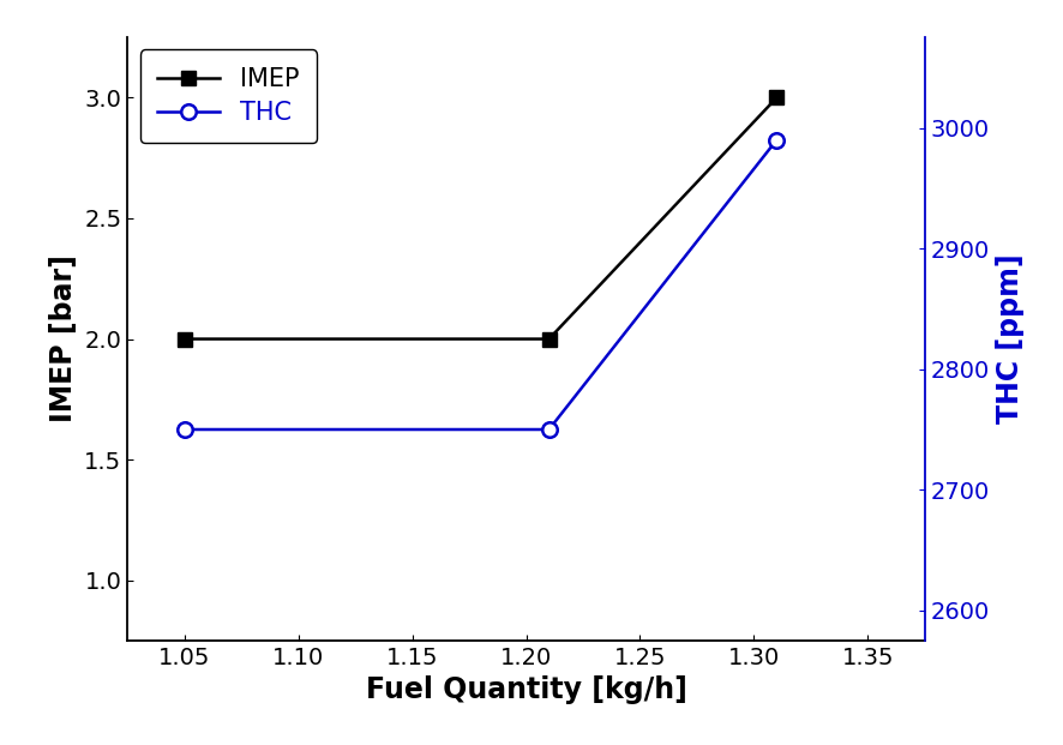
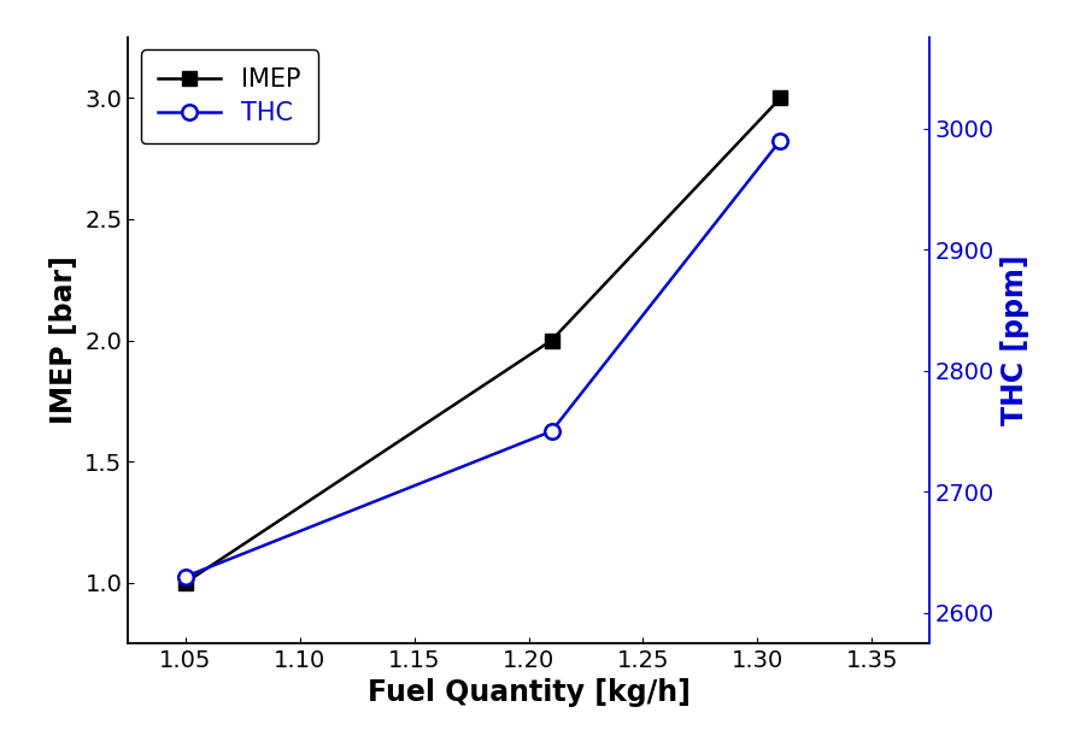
IMEP/1.05: 2 -> 1
THC/1.05: 2750 -> 2630
